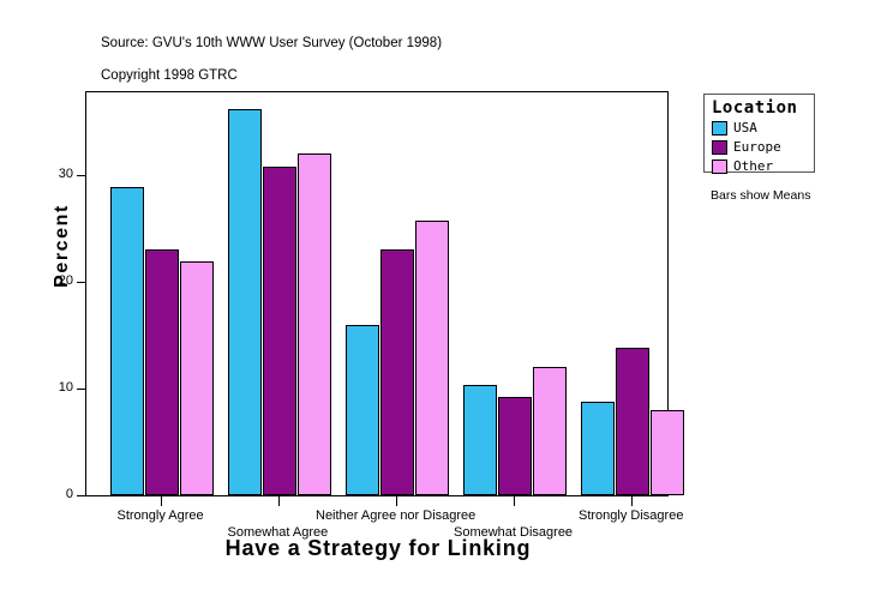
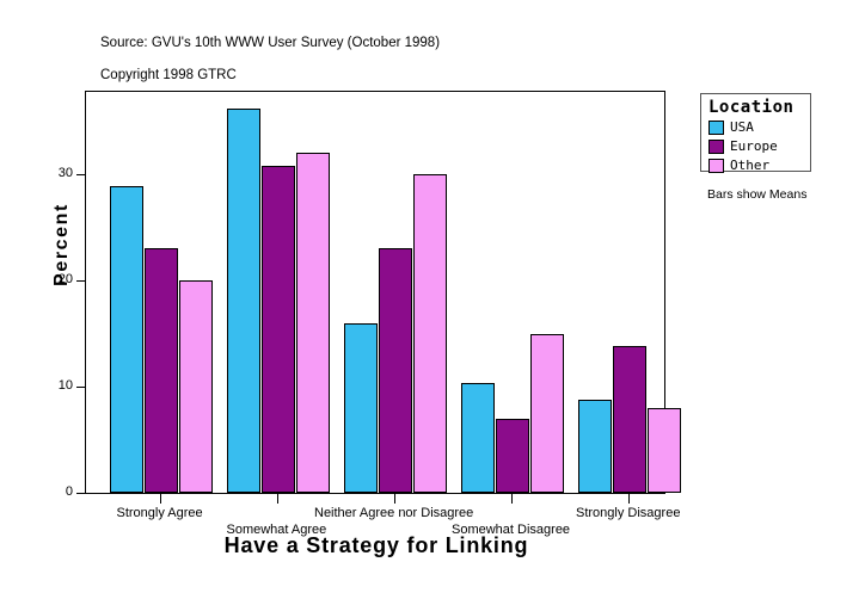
Other/Strongly Agree: 22 -> 20
Other/Neither Agree nor Disagree: 26 -> 30
Europe/Somewhat Disagree: 9 -> 7
Other/Somewhat Disagree: 12 -> 15
